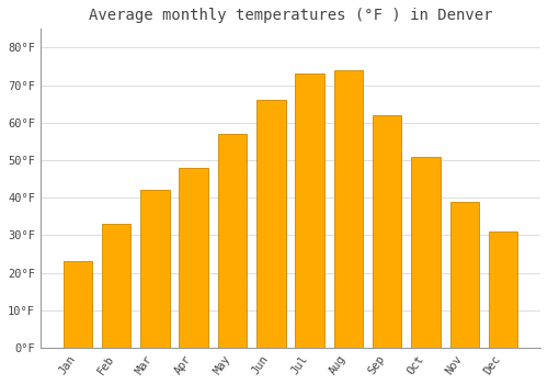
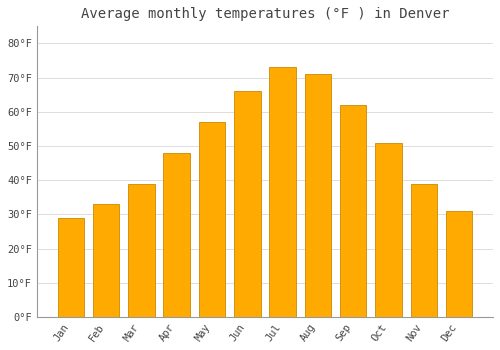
Jan: 23°F -> 29°F
Mar: 42°F -> 39°F
Aug: 74°F -> 71°F
